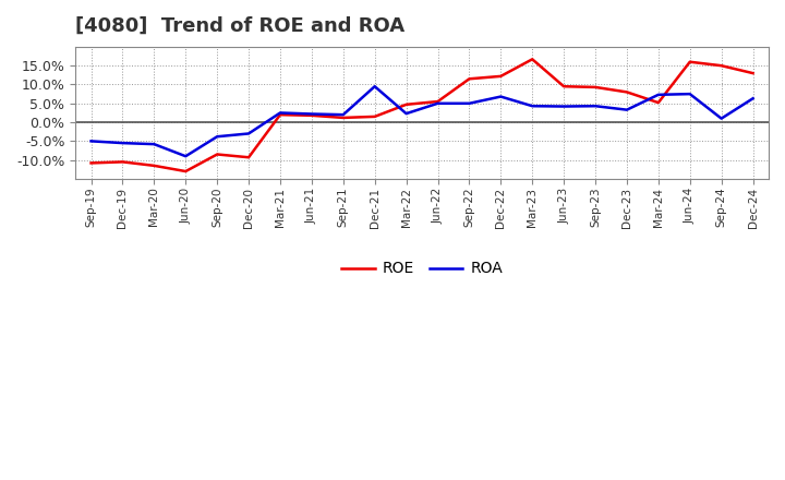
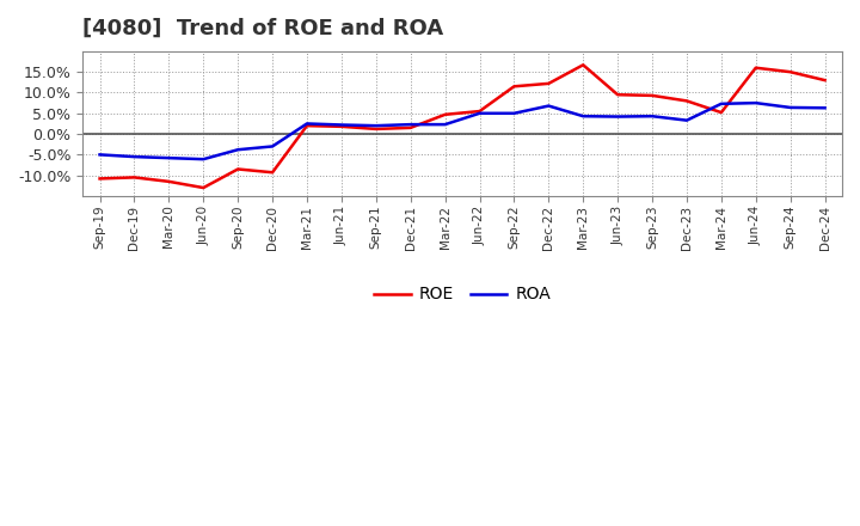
ROA/Jun-20: -9.0% -> -6.1%
ROA/Dec-21: 9.5% -> 2.3%
ROA/Sep-24: 1.0% -> 6.4%
